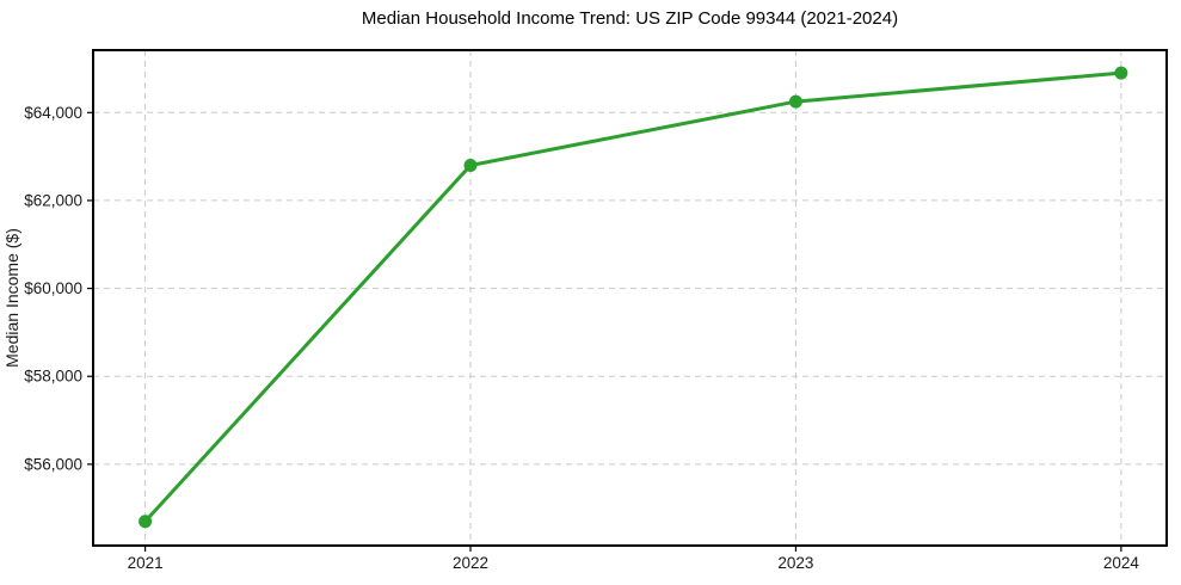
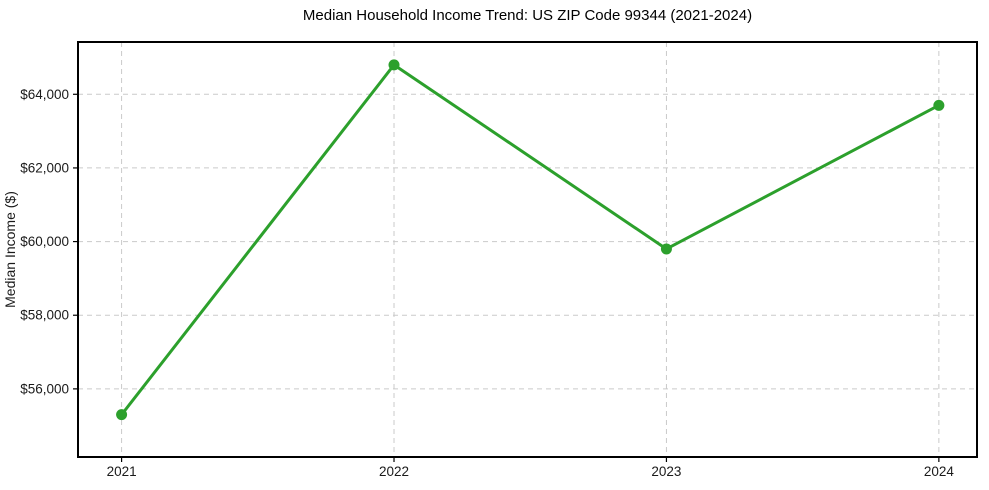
2021: $54700 -> $55300
2022: $62800 -> $64800
2023: $64200 -> $59800
2024: $64900 -> $63700
